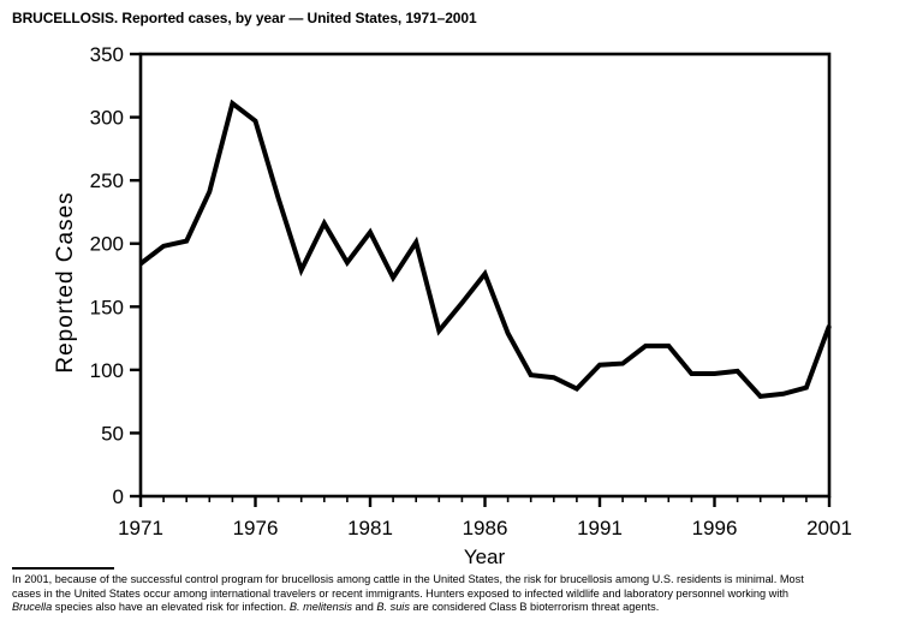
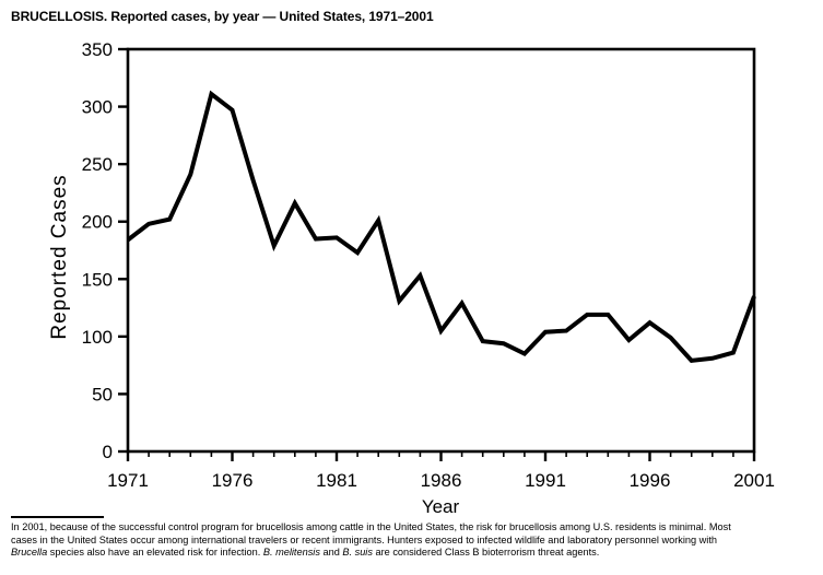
1981: 209 -> 186
1986: 176 -> 105
1996: 97 -> 112
